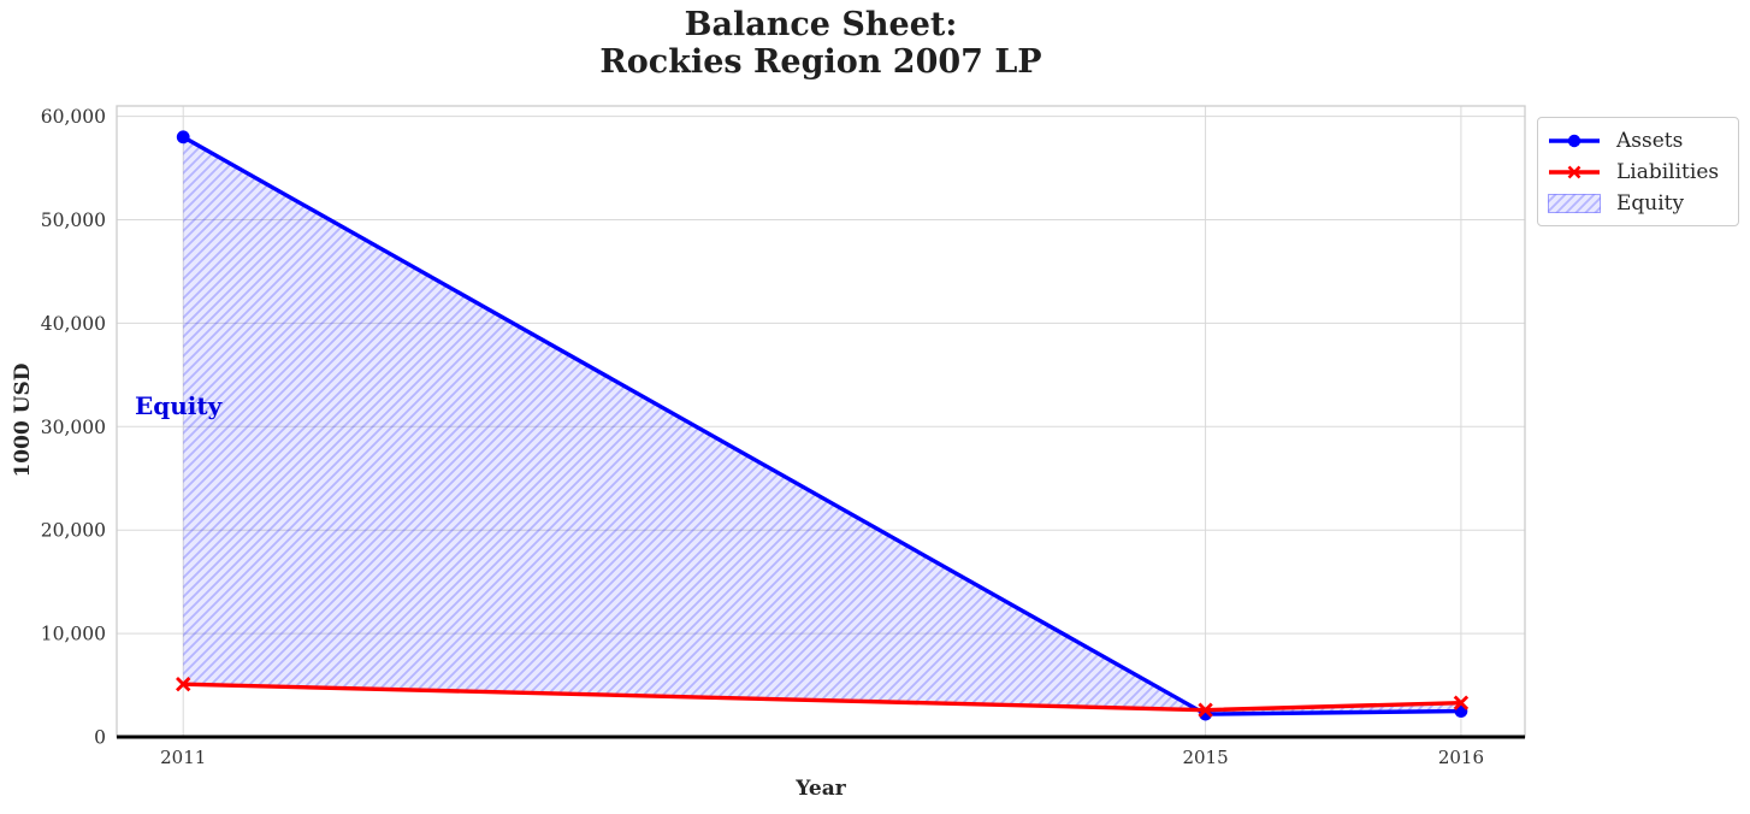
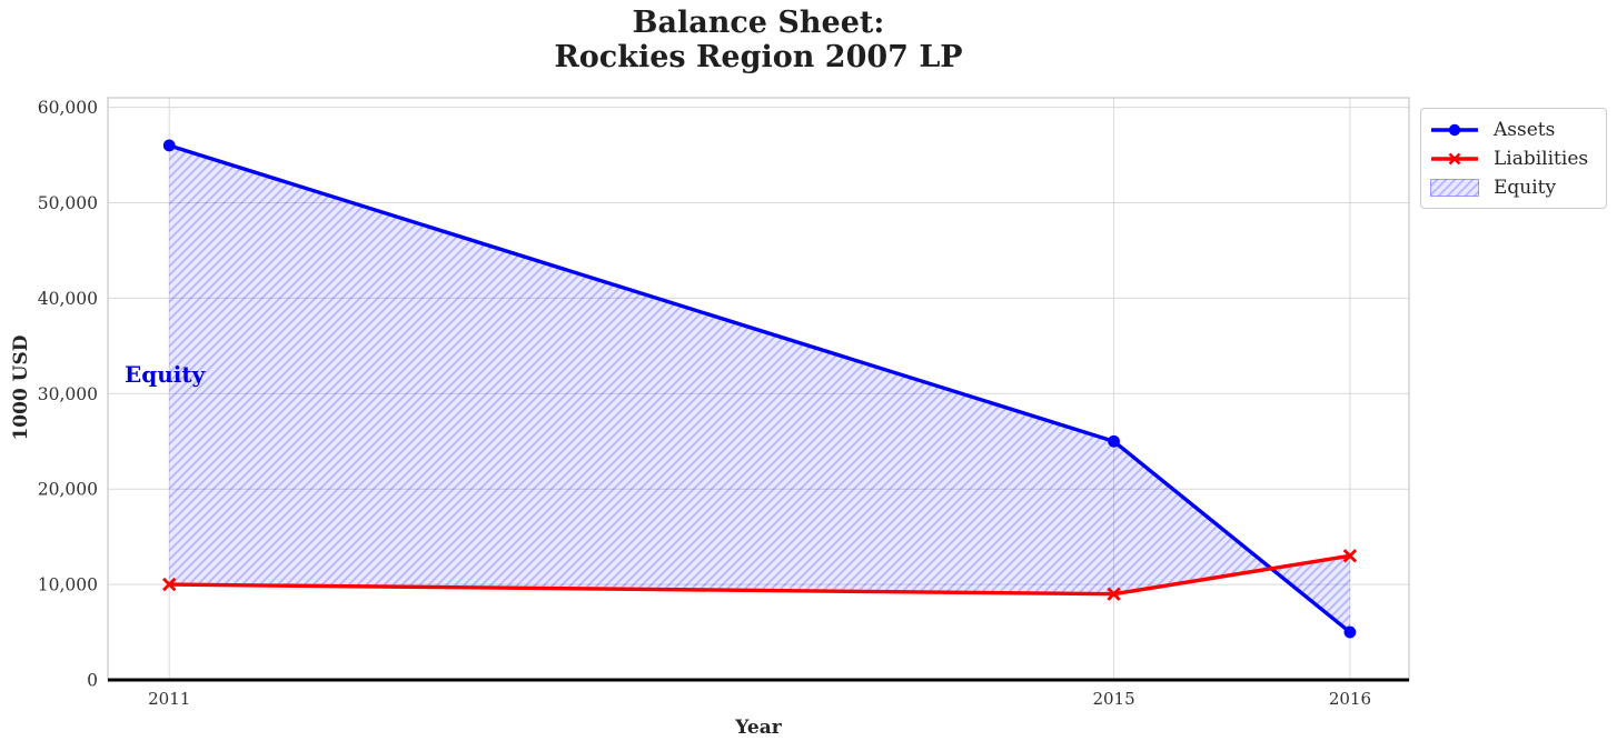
Assets/2011: 58000 -> 56000
Liabilities/2011: 5000 -> 10000
Assets/2015: 2000 -> 25000
Liabilities/2015: 3000 -> 9000
Assets/2016: 2000 -> 5000
Liabilities/2016: 3000 -> 13000
